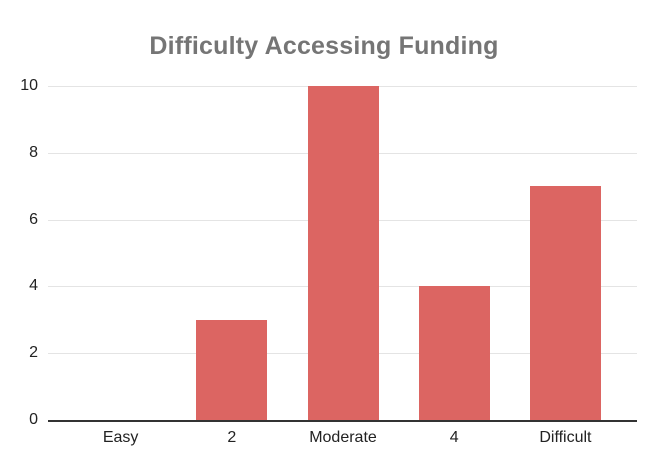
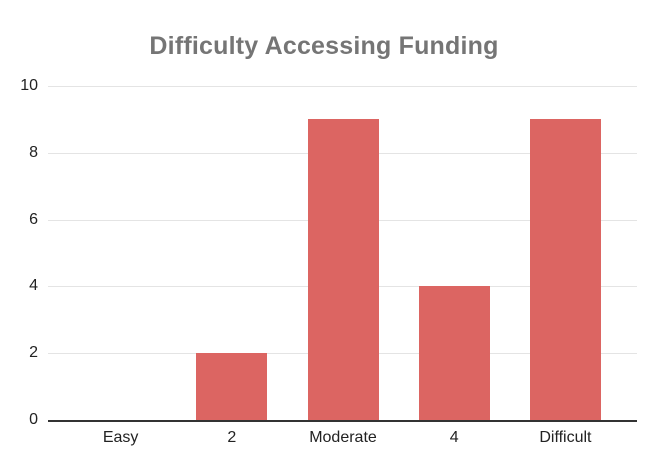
2: 3 -> 2
Moderate: 10 -> 9
Difficult: 7 -> 9
